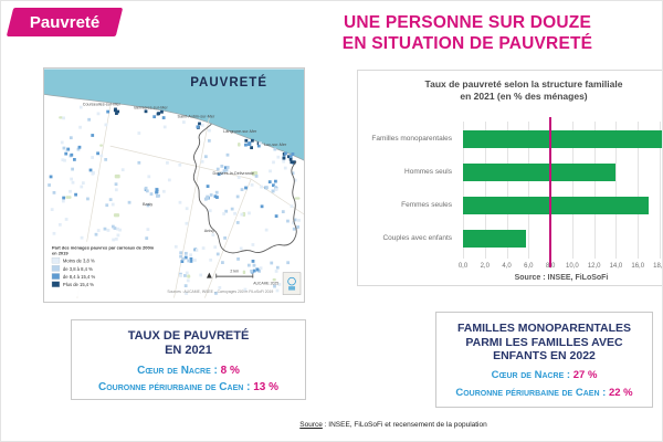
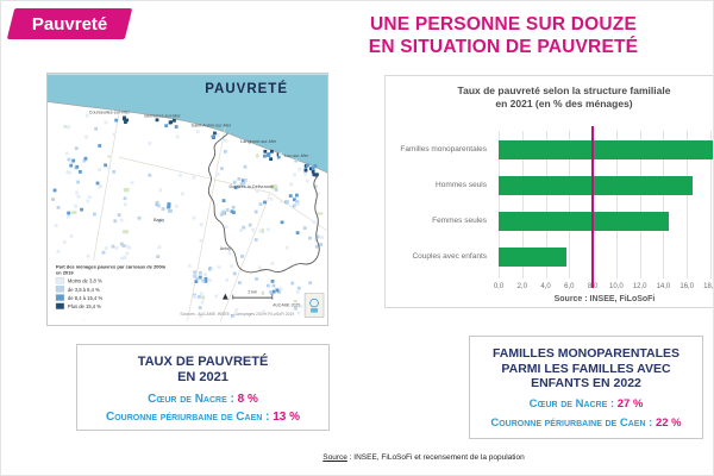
Hommes seuls: 14 -> 16
Femmes seules: 17 -> 14
